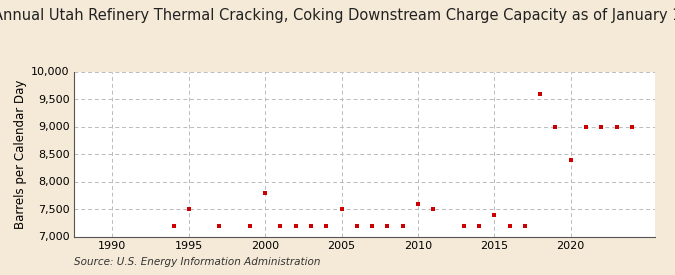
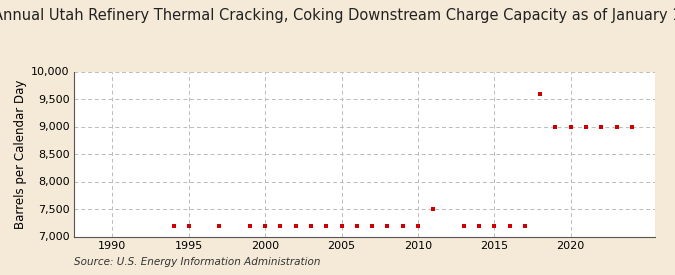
1995: 7,500 -> 7,200
2000: 7,800 -> 7,200
2005: 7,500 -> 7,200
2010: 7,600 -> 7,200
2015: 7,400 -> 7,200
2020: 8,400 -> 9,000
